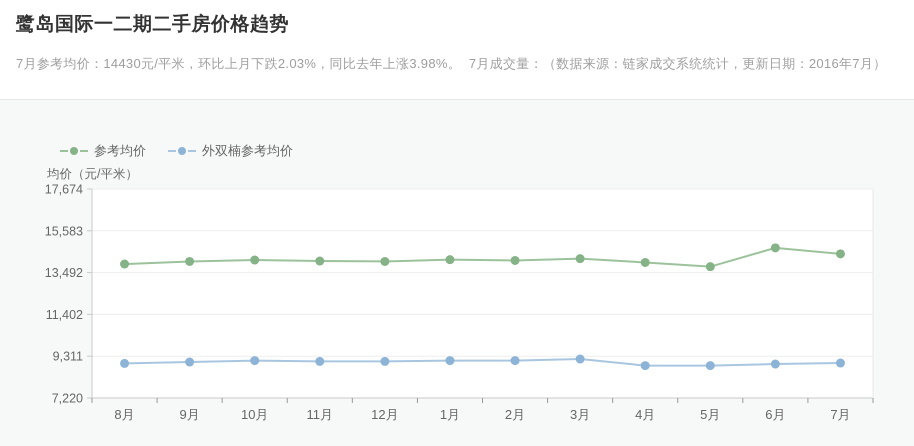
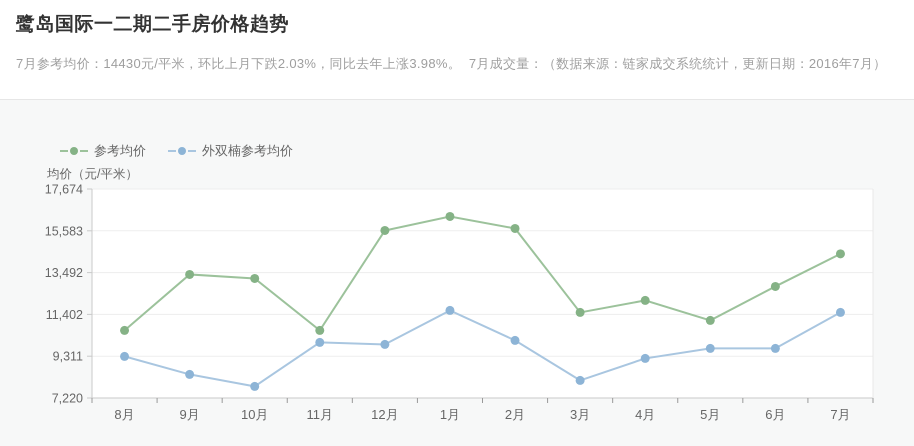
参考均价/8月: 13900 -> 10600
外双楠参考均价/8月: 9000 -> 9300
参考均价/9月: 14000 -> 13400
外双楠参考均价/9月: 9000 -> 8400
参考均价/10月: 14100 -> 13200
外双楠参考均价/10月: 9100 -> 7800
参考均价/11月: 14100 -> 10600
外双楠参考均价/11月: 9000 -> 10000
参考均价/12月: 14000 -> 15600
外双楠参考均价/12月: 9000 -> 9900
参考均价/1月: 14100 -> 16300
外双楠参考均价/1月: 9100 -> 11600
参考均价/2月: 14100 -> 15700
外双楠参考均价/2月: 9100 -> 10100
参考均价/3月: 14200 -> 11500
外双楠参考均价/3月: 9200 -> 8100
参考均价/4月: 14000 -> 12100
外双楠参考均价/4月: 8800 -> 9200
参考均价/5月: 13800 -> 11100
外双楠参考均价/5月: 8800 -> 9700
参考均价/6月: 14700 -> 12800
外双楠参考均价/6月: 8900 -> 9700
外双楠参考均价/7月: 9000 -> 11500
